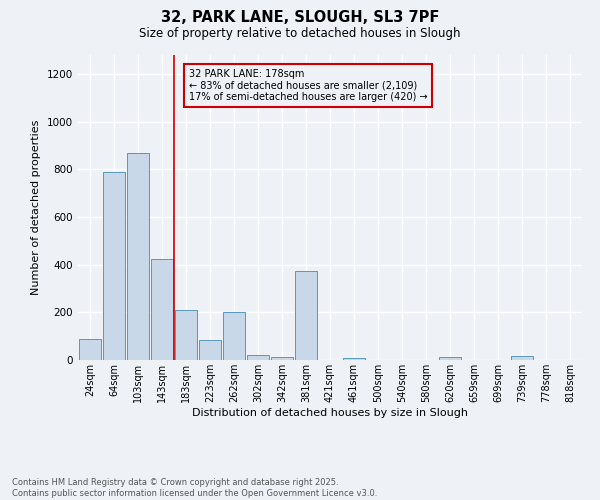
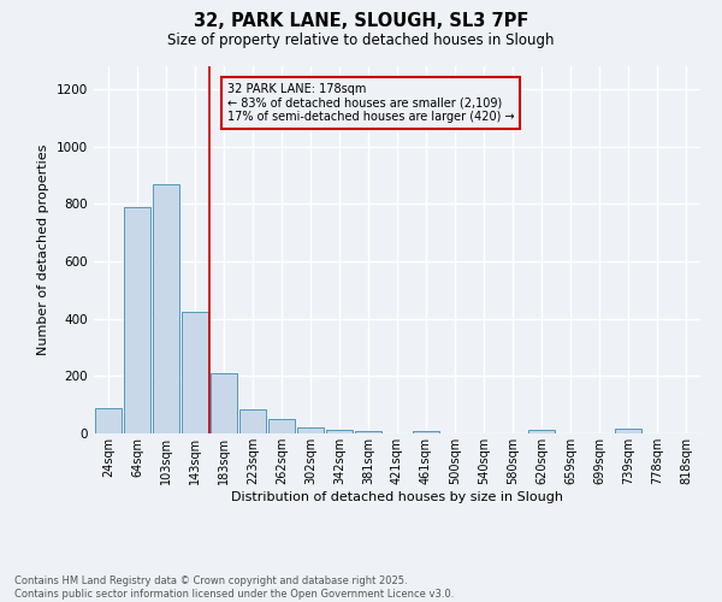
262sqm: 200 -> 52
381sqm: 375 -> 10
